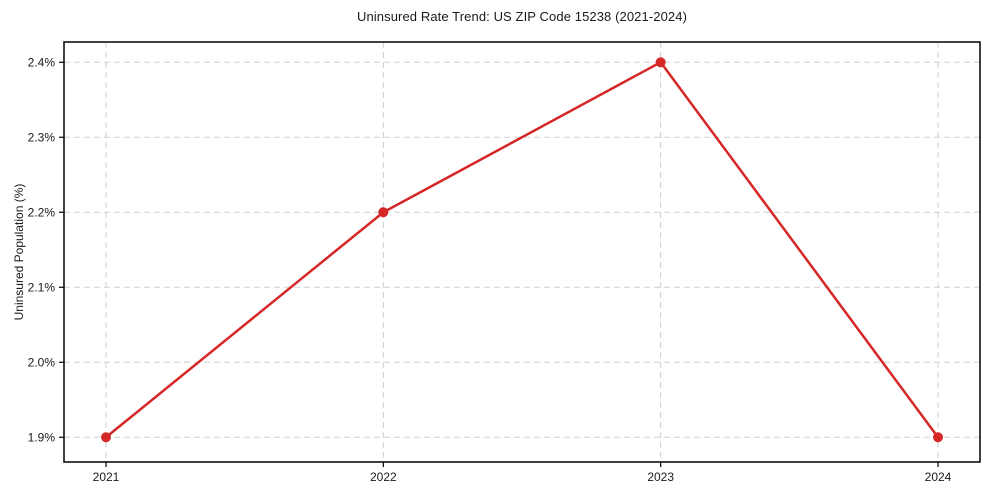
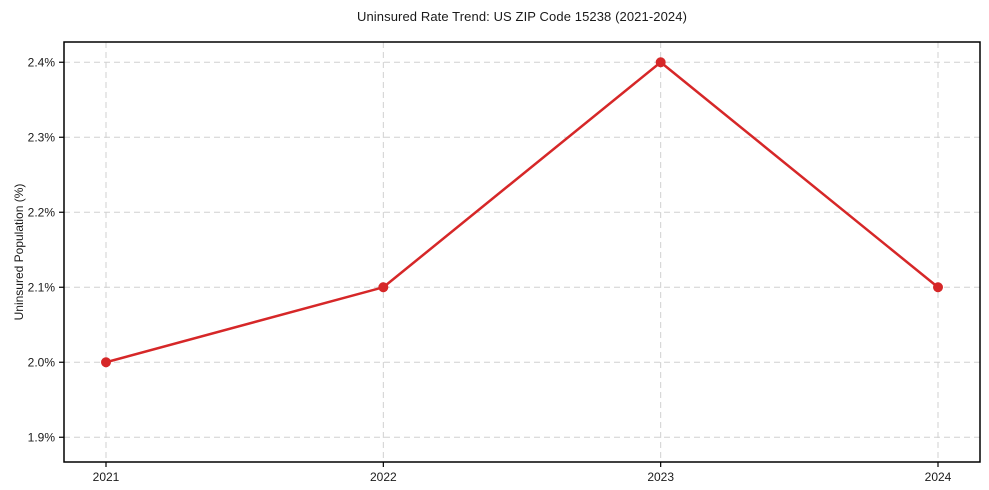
2021: 1.9% -> 2.0%
2022: 2.2% -> 2.1%
2024: 1.9% -> 2.1%
